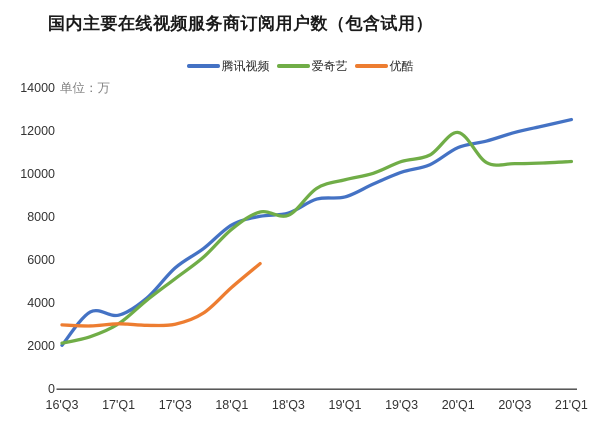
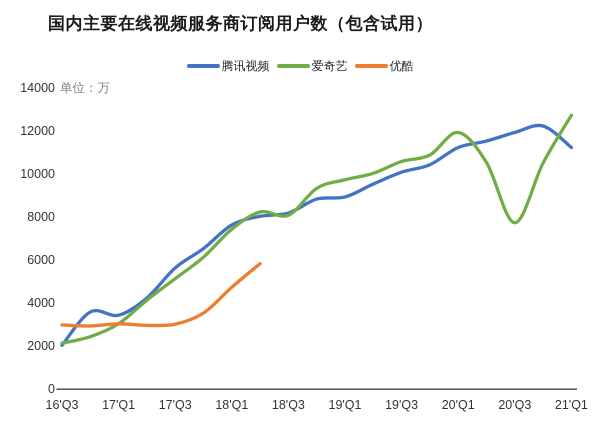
爱奇艺/20'Q3: 10400 -> 7700
腾讯视频/21'Q1: 12500 -> 11200
爱奇艺/21'Q1: 10600 -> 12700
